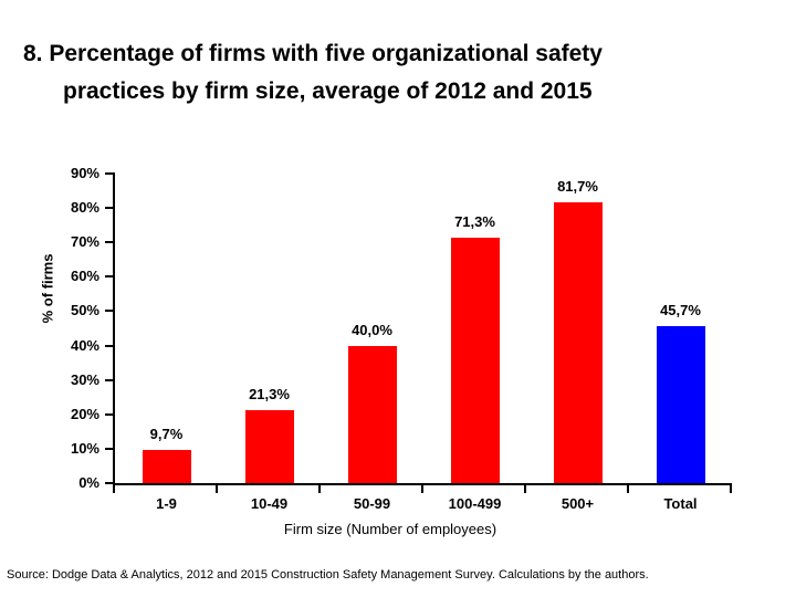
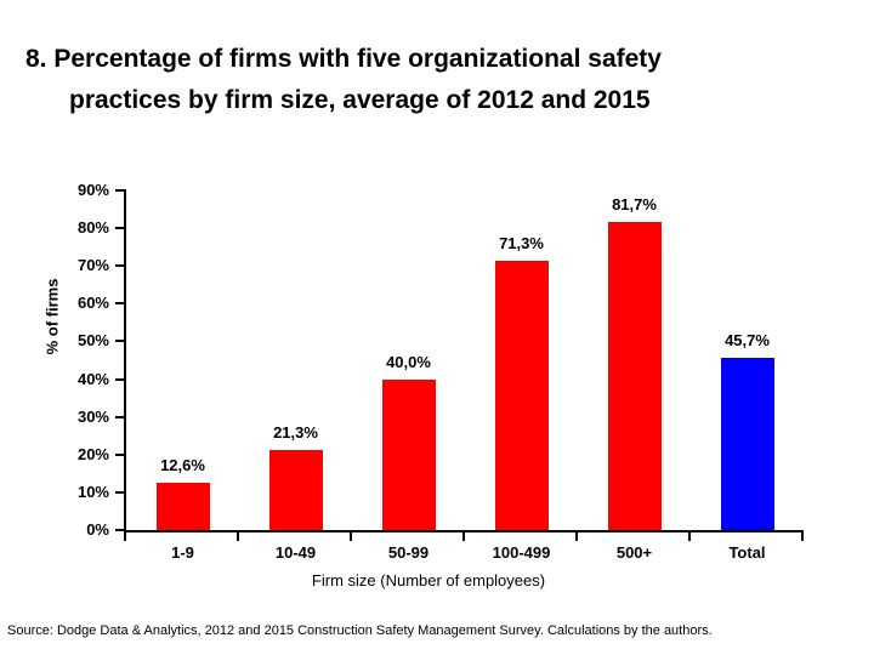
1-9: 9,7% -> 12,6%
